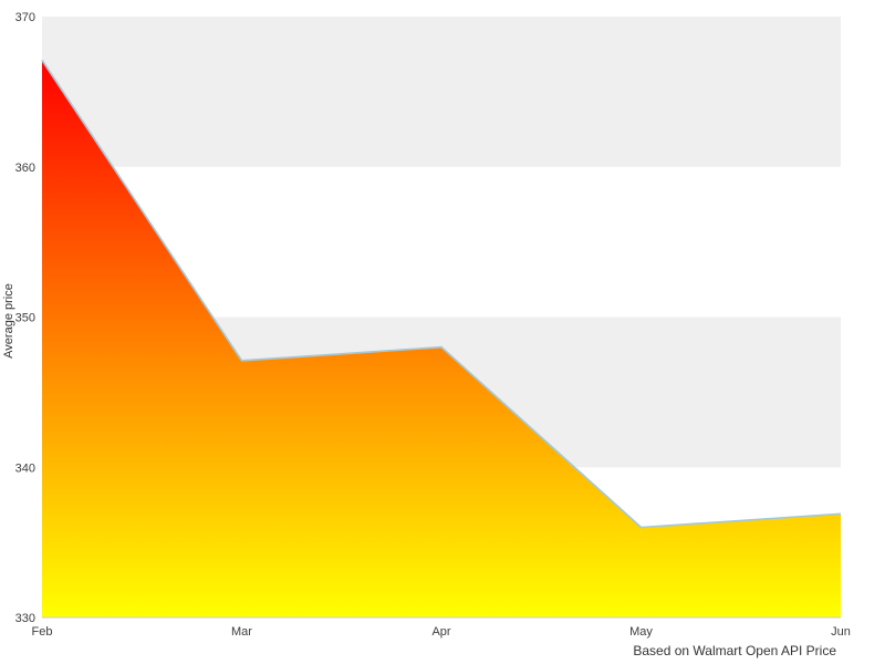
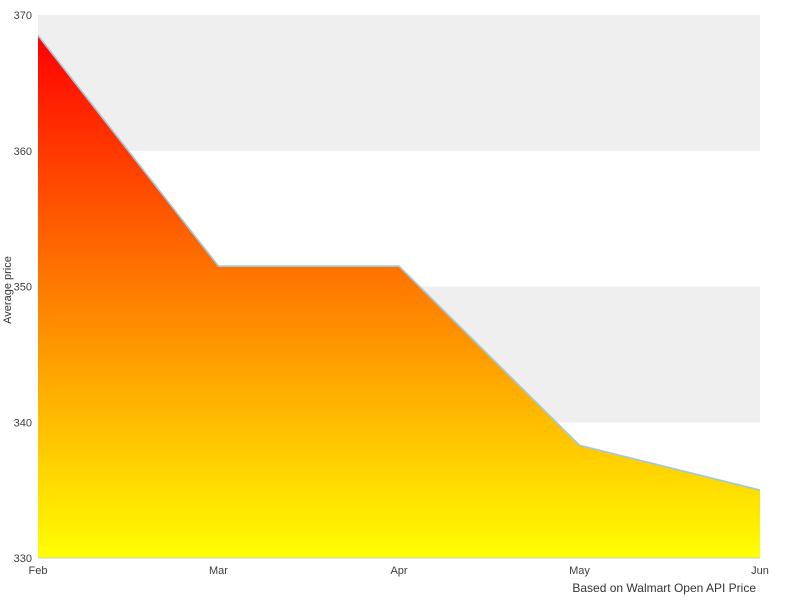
Feb: 367.1 -> 368.5
Mar: 347.1 -> 351.5
Apr: 348.0 -> 351.5
May: 336.0 -> 338.3
Jun: 336.9 -> 335.0
